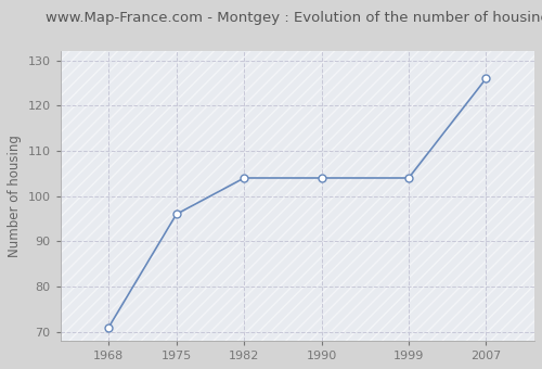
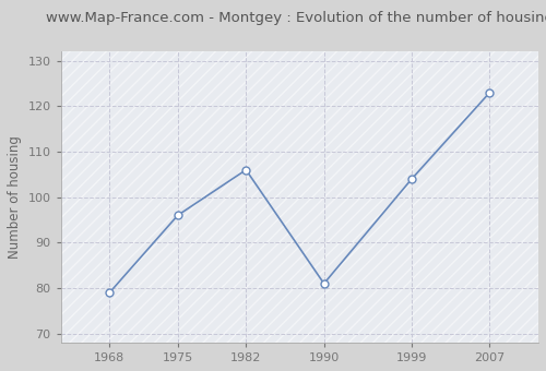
1968: 71 -> 79
1982: 104 -> 106
1990: 104 -> 81
2007: 126 -> 123
